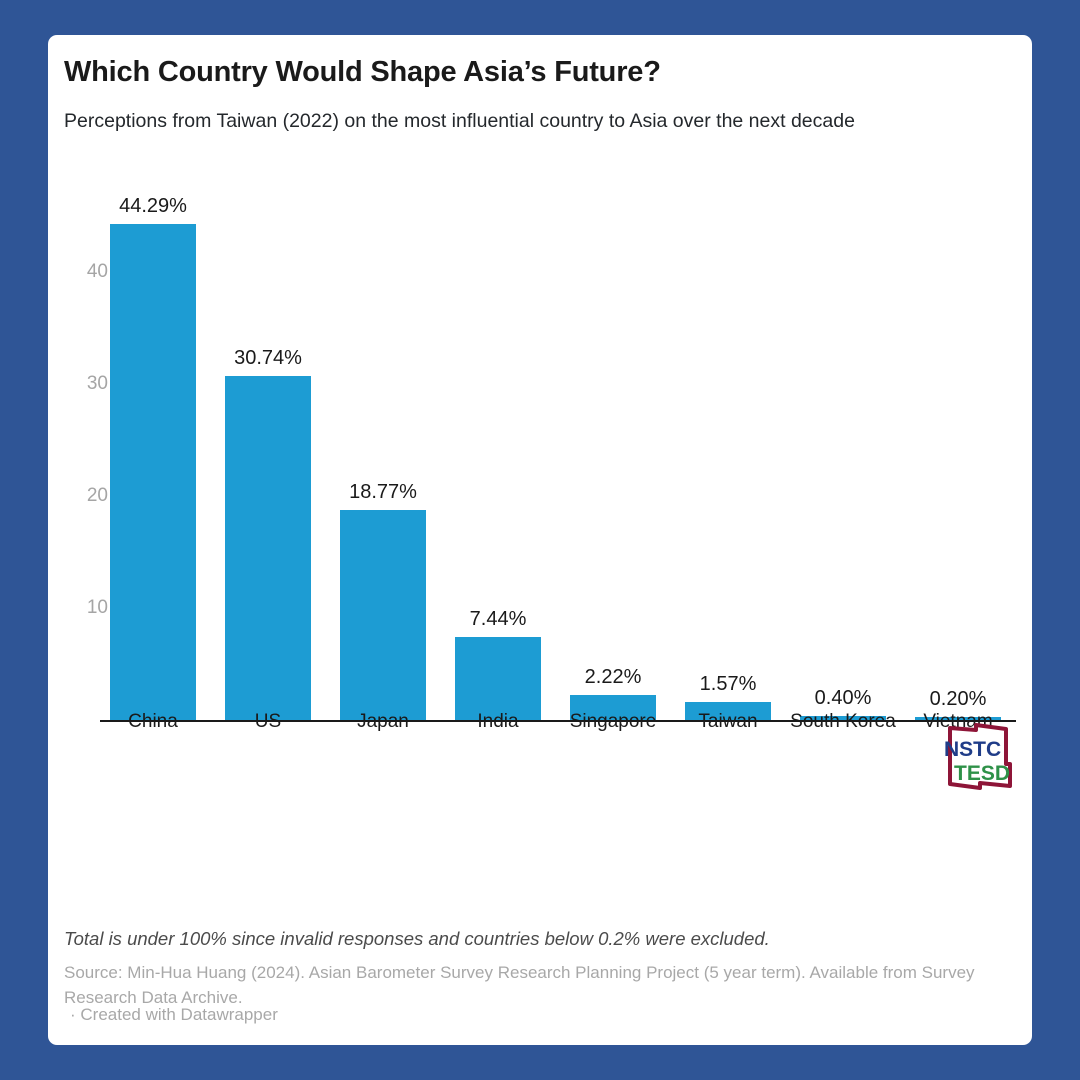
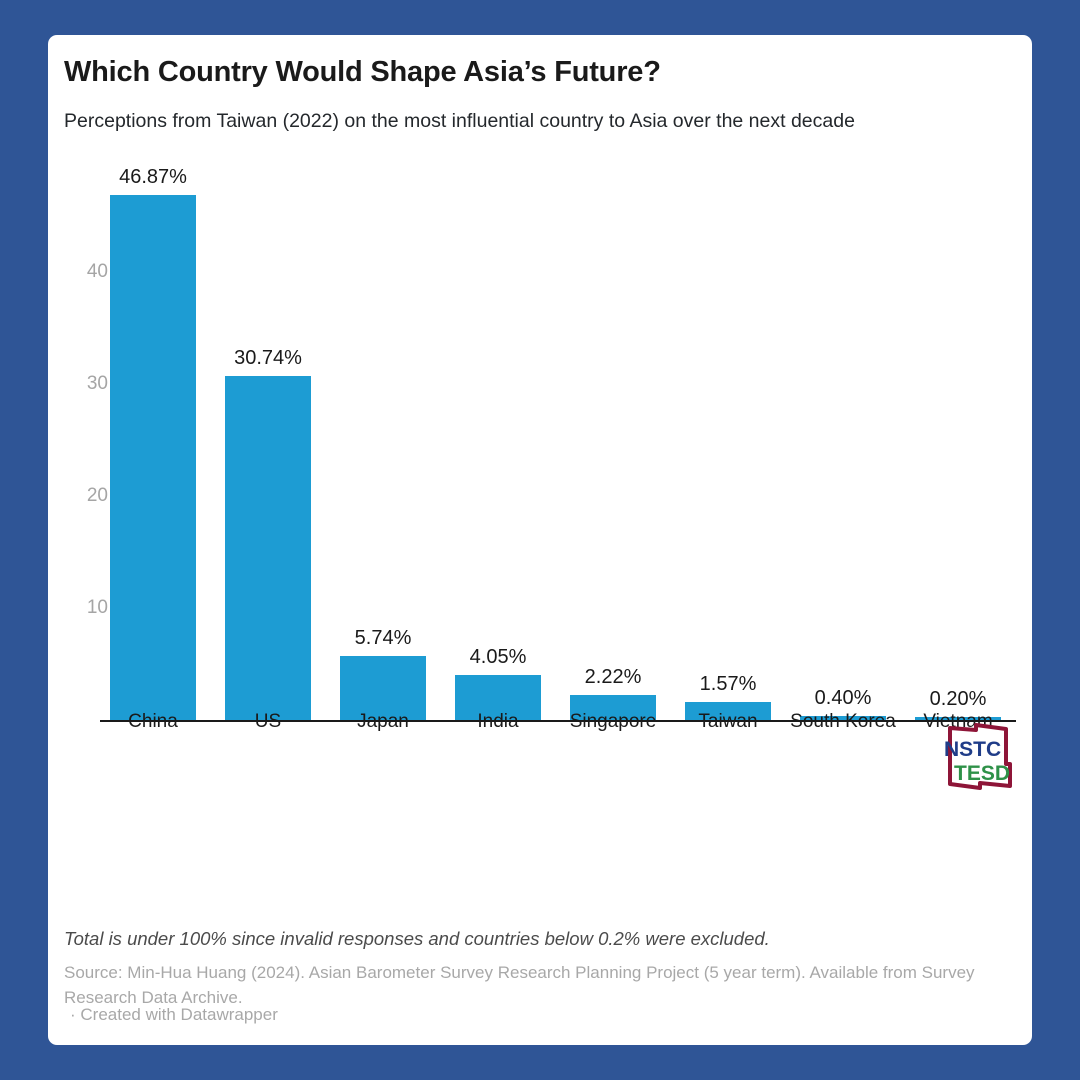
China: 44.29% -> 46.87%
Japan: 18.77% -> 5.74%
India: 7.44% -> 4.05%
